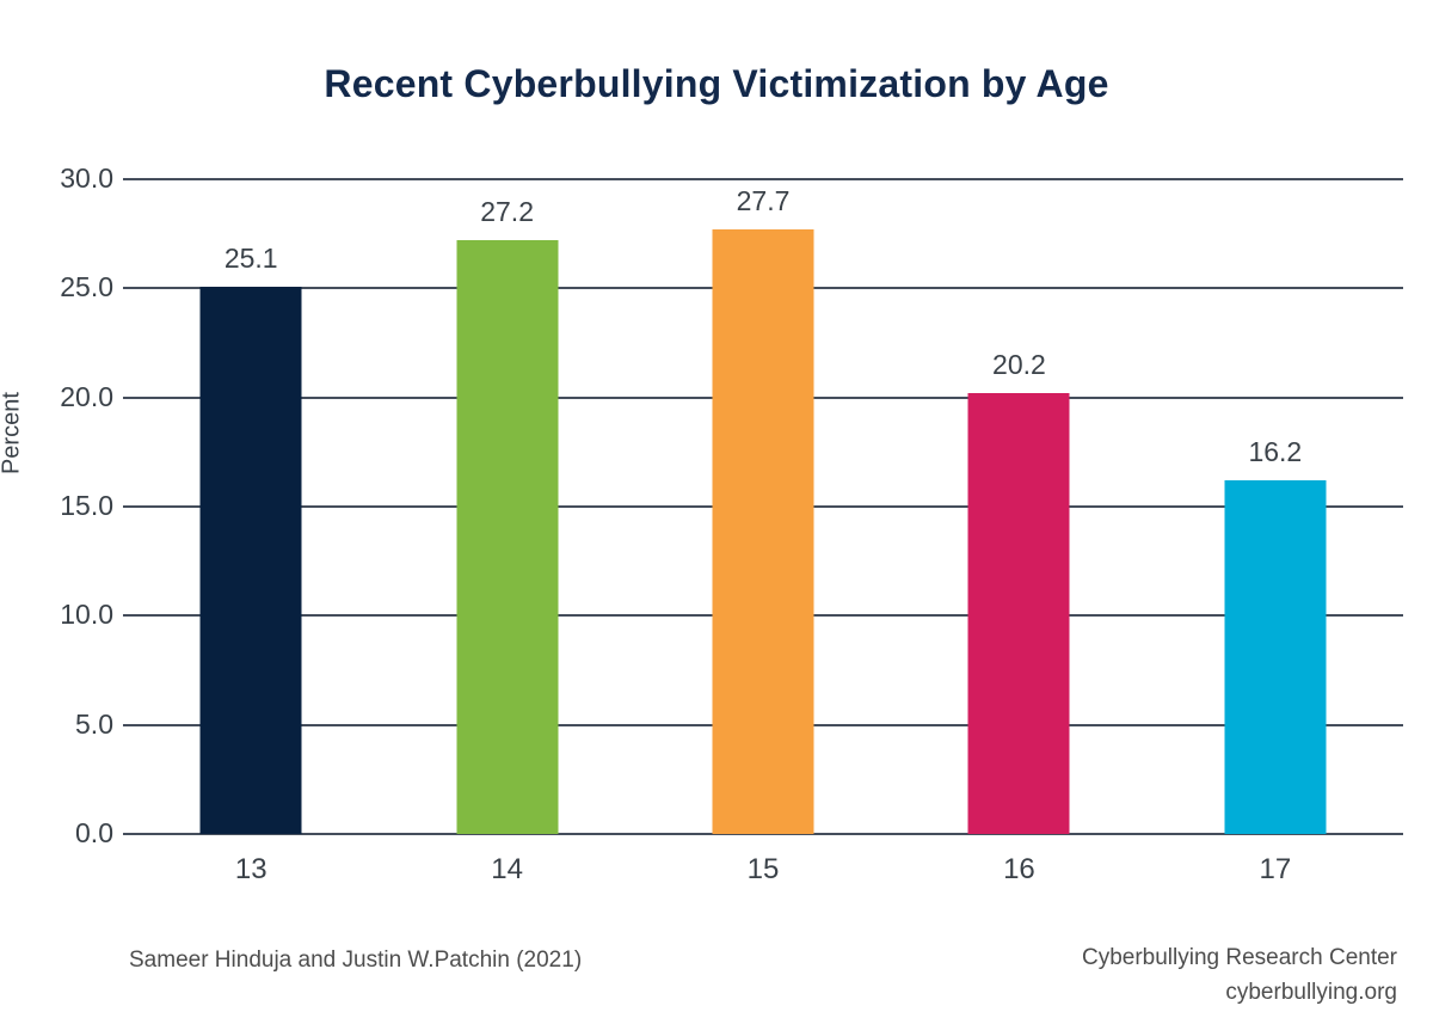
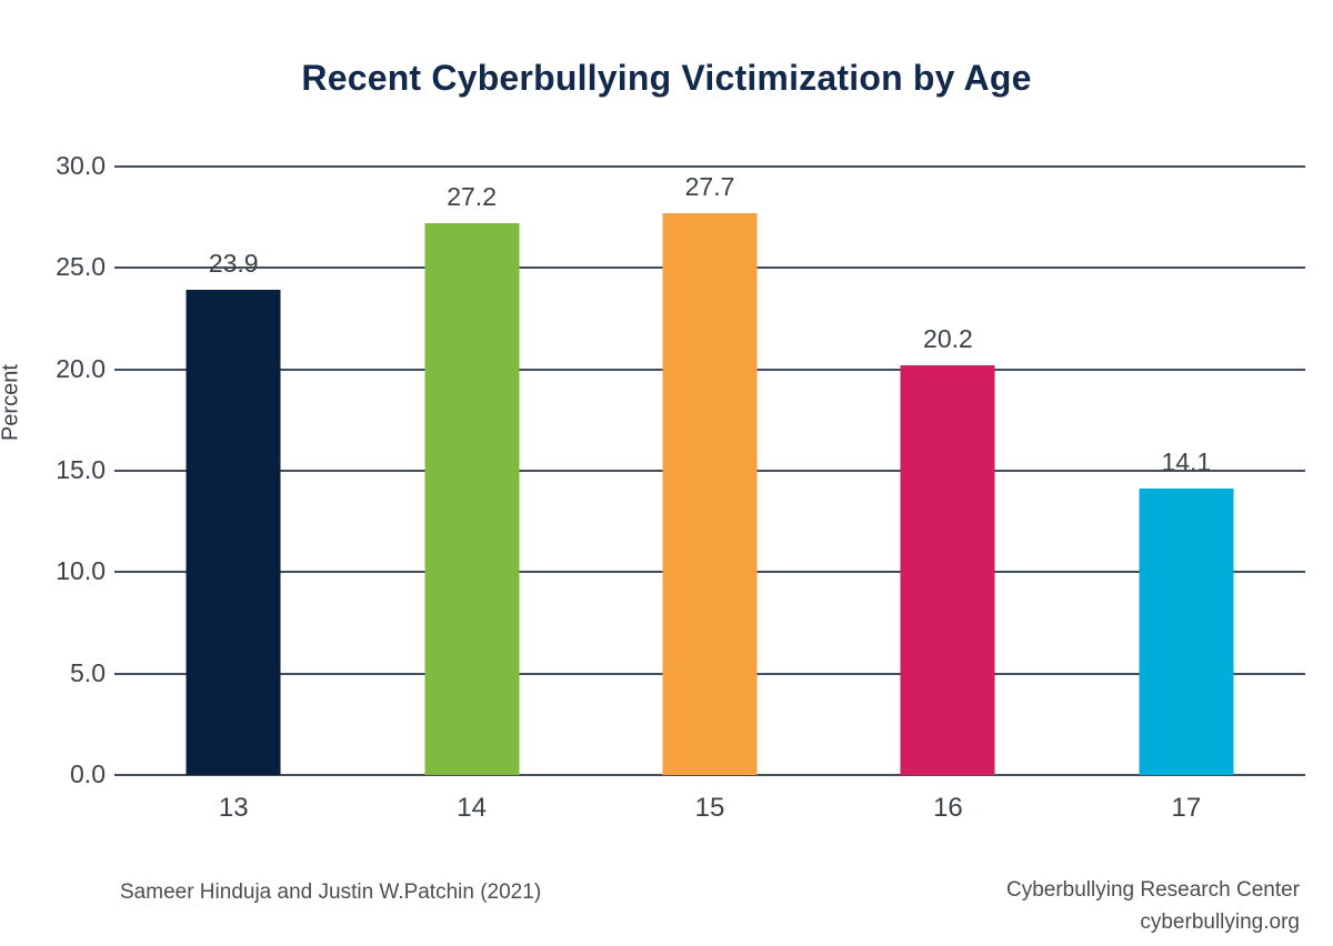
13: 25.1 -> 23.9
17: 16.2 -> 14.1
